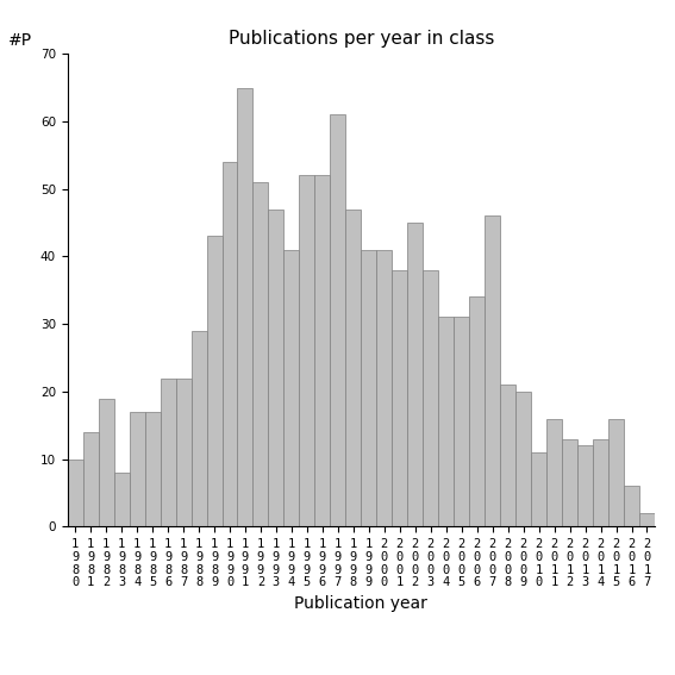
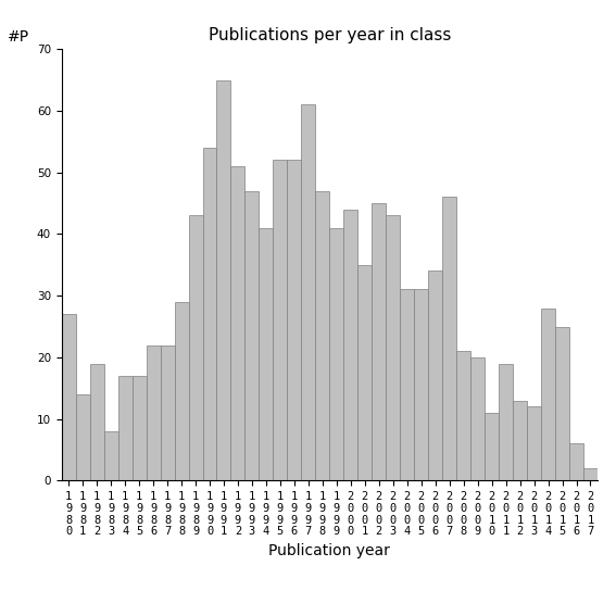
1 9 8 0: 10 -> 27
2 0 0 0: 41 -> 44
2 0 0 1: 38 -> 35
2 0 0 3: 38 -> 43
2 0 1 1: 16 -> 19
2 0 1 4: 13 -> 28
2 0 1 5: 16 -> 25
